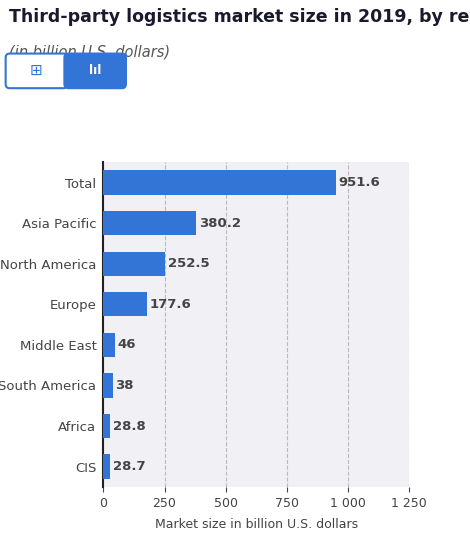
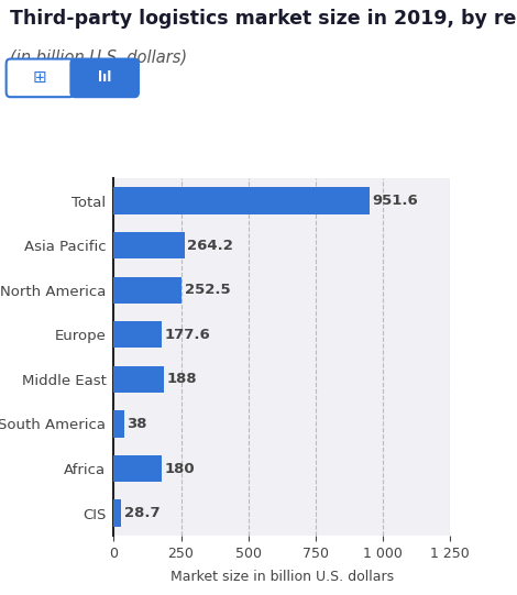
Asia Pacific: 380.2 -> 264.2
Middle East: 46 -> 188
Africa: 28.8 -> 180
